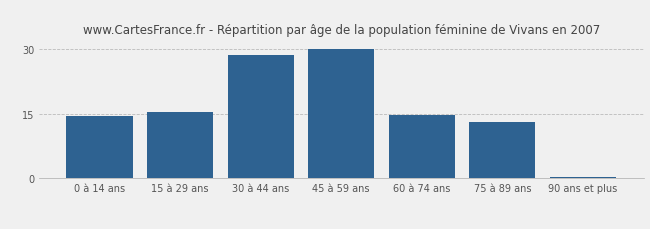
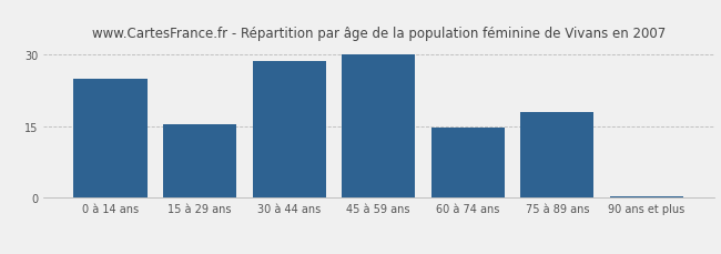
0 à 14 ans: 14.5 -> 25.0
75 à 89 ans: 13.0 -> 18.0
